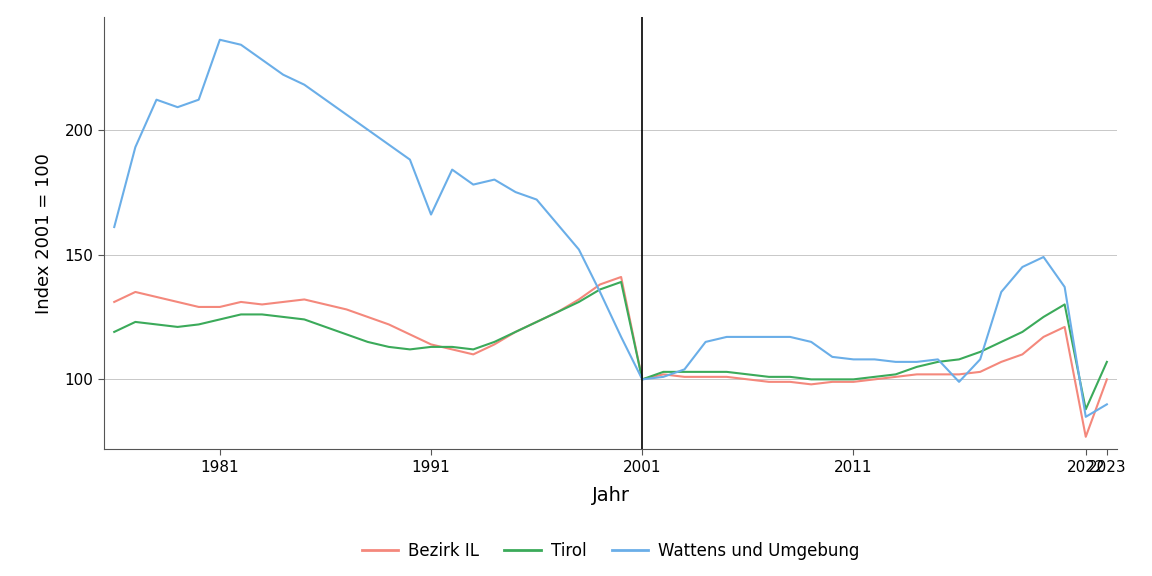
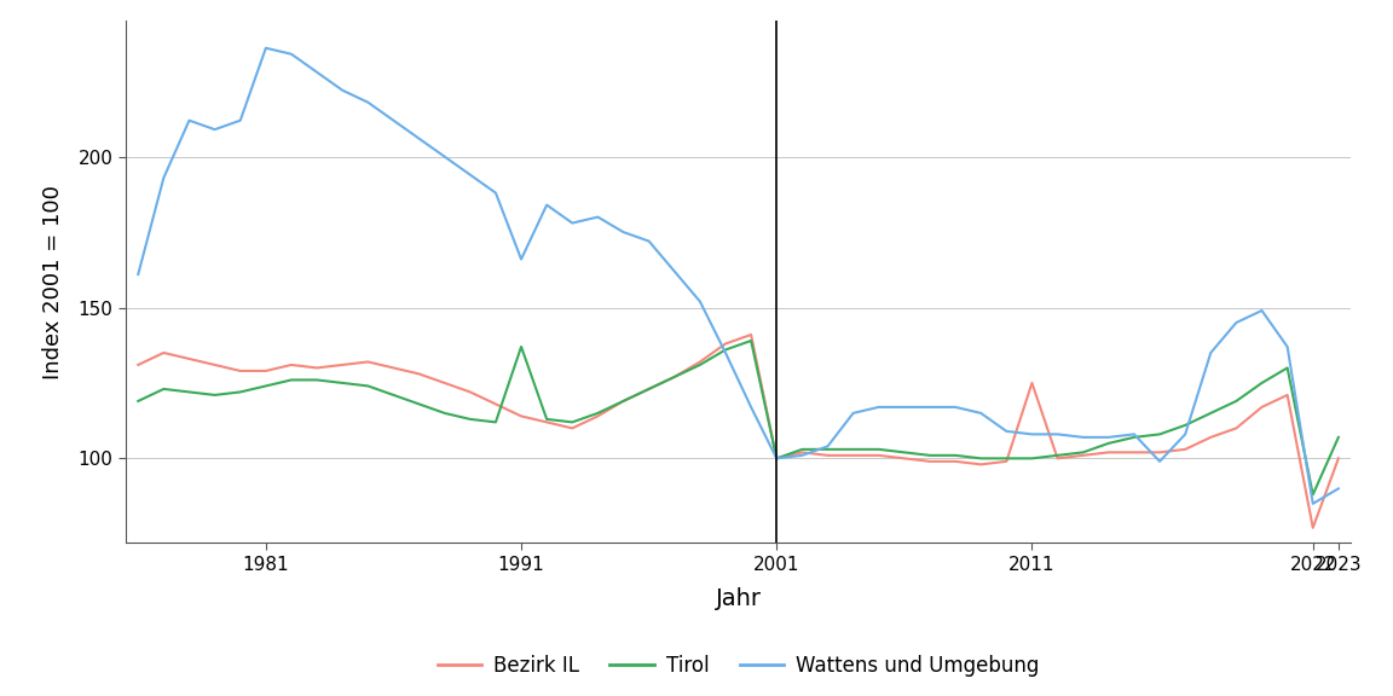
Tirol/1991: 113 -> 137
Bezirk IL/2011: 99 -> 125
